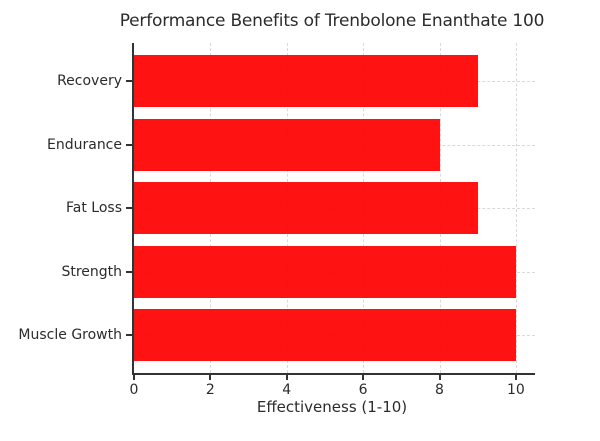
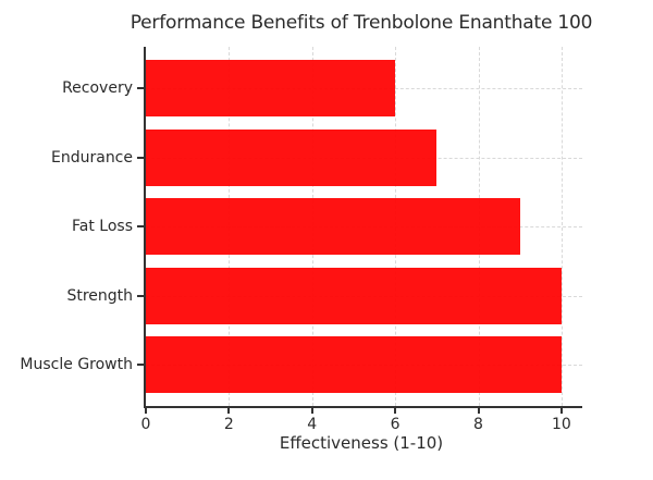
Recovery: 9 -> 6
Endurance: 8 -> 7
